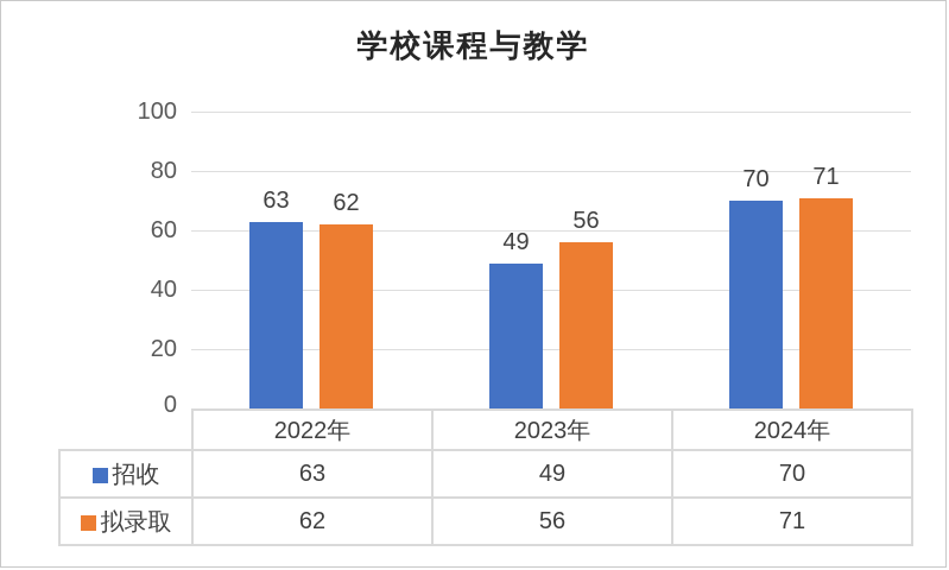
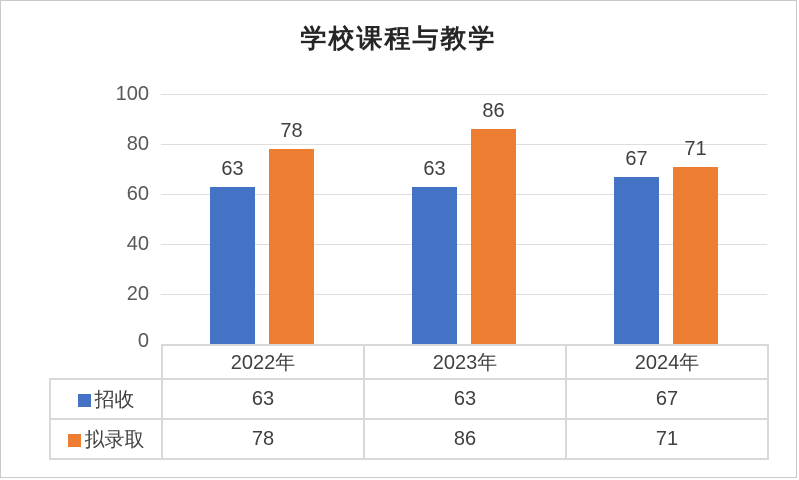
拟录取/2022年: 62 -> 78
招收/2023年: 49 -> 63
拟录取/2023年: 56 -> 86
招收/2024年: 70 -> 67
